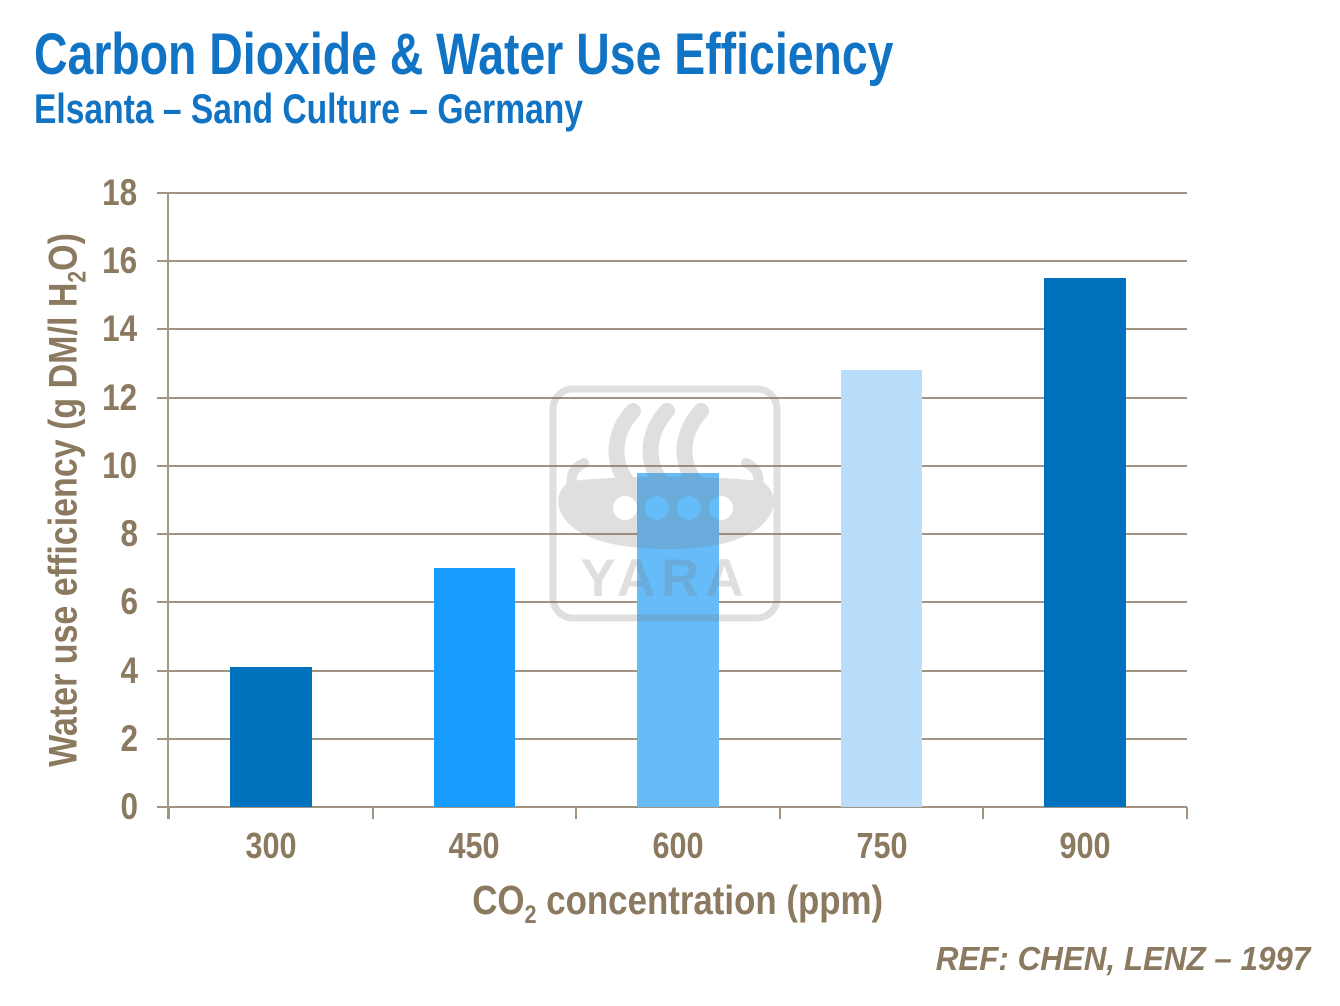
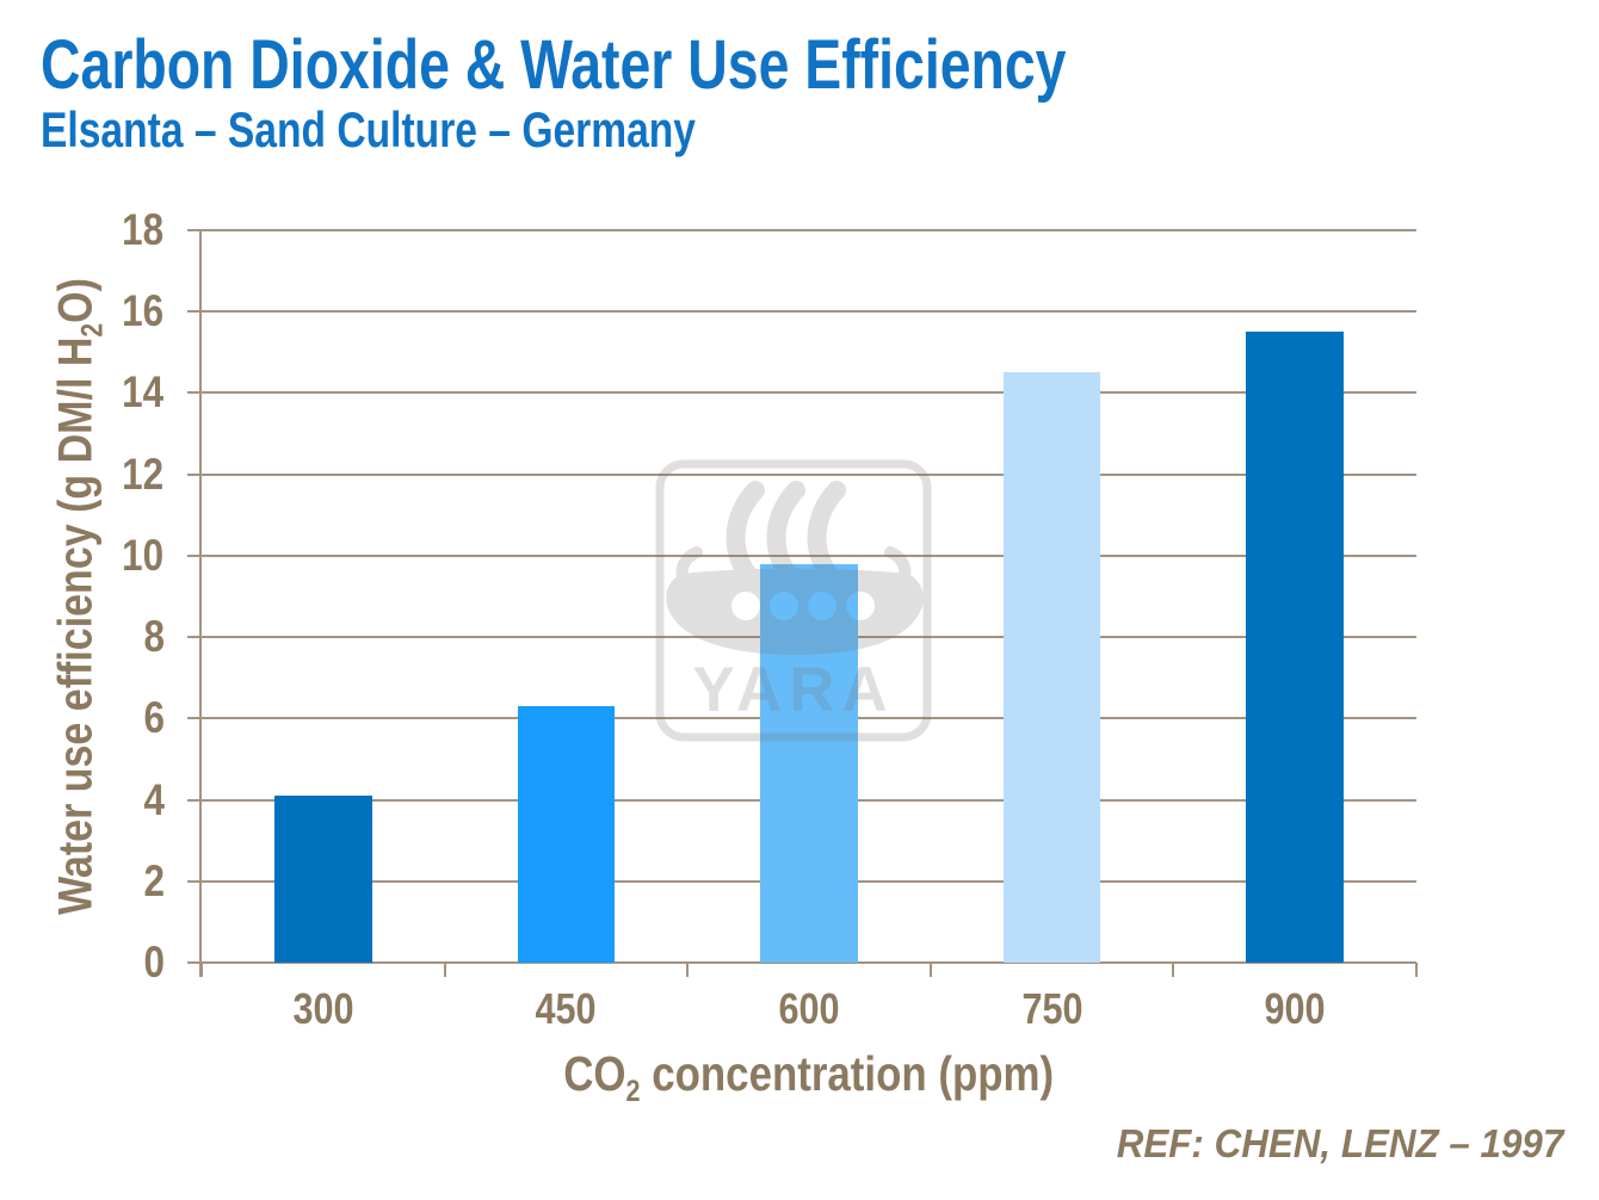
450: 7.0 -> 6.3
750: 12.8 -> 14.5
